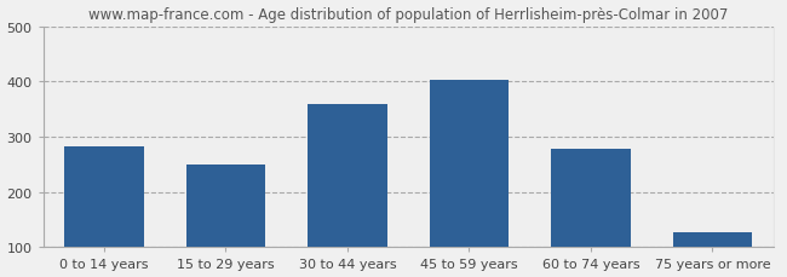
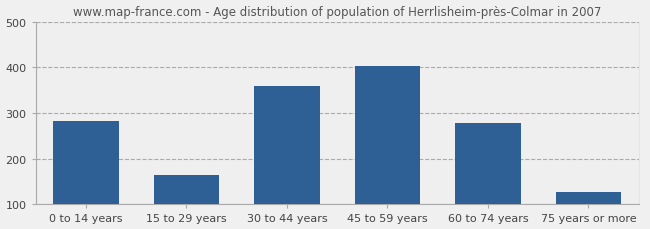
15 to 29 years: 250 -> 165
